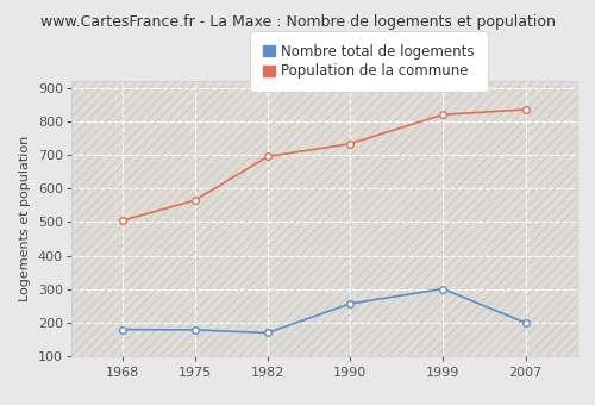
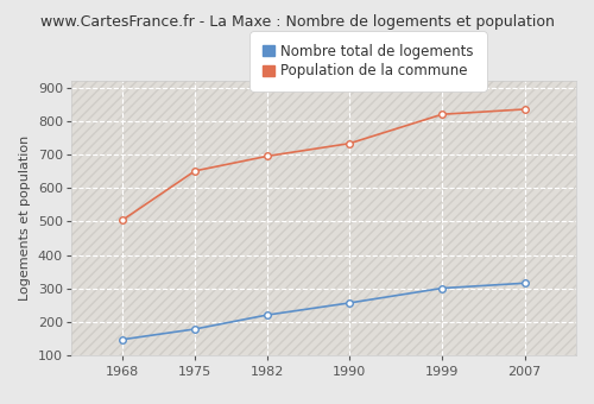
Nombre total de logements/1968: 180 -> 148
Population de la commune/1975: 565 -> 651
Nombre total de logements/1982: 170 -> 221
Nombre total de logements/2007: 200 -> 316
